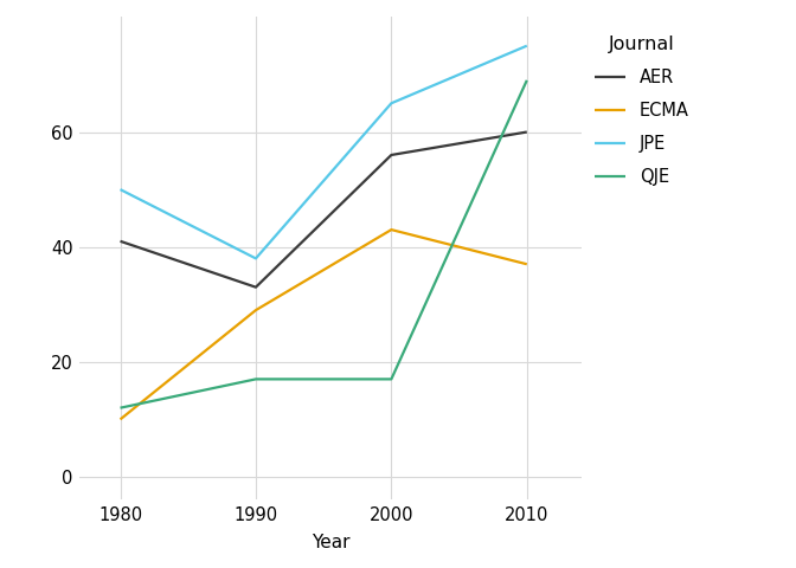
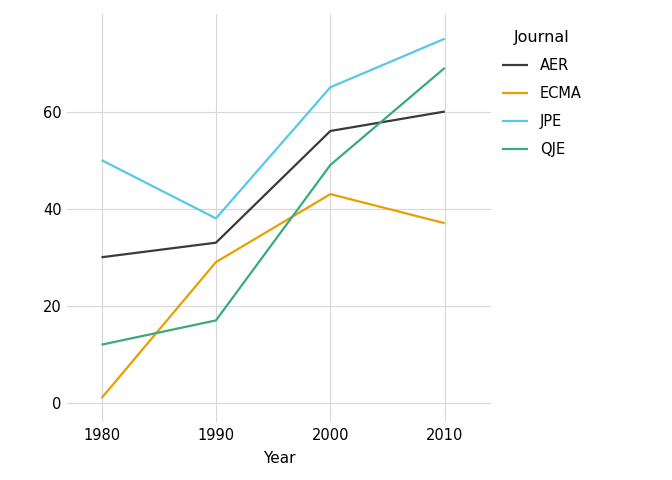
AER/1980: 41 -> 30
ECMA/1980: 10 -> 1
QJE/2000: 17 -> 49
